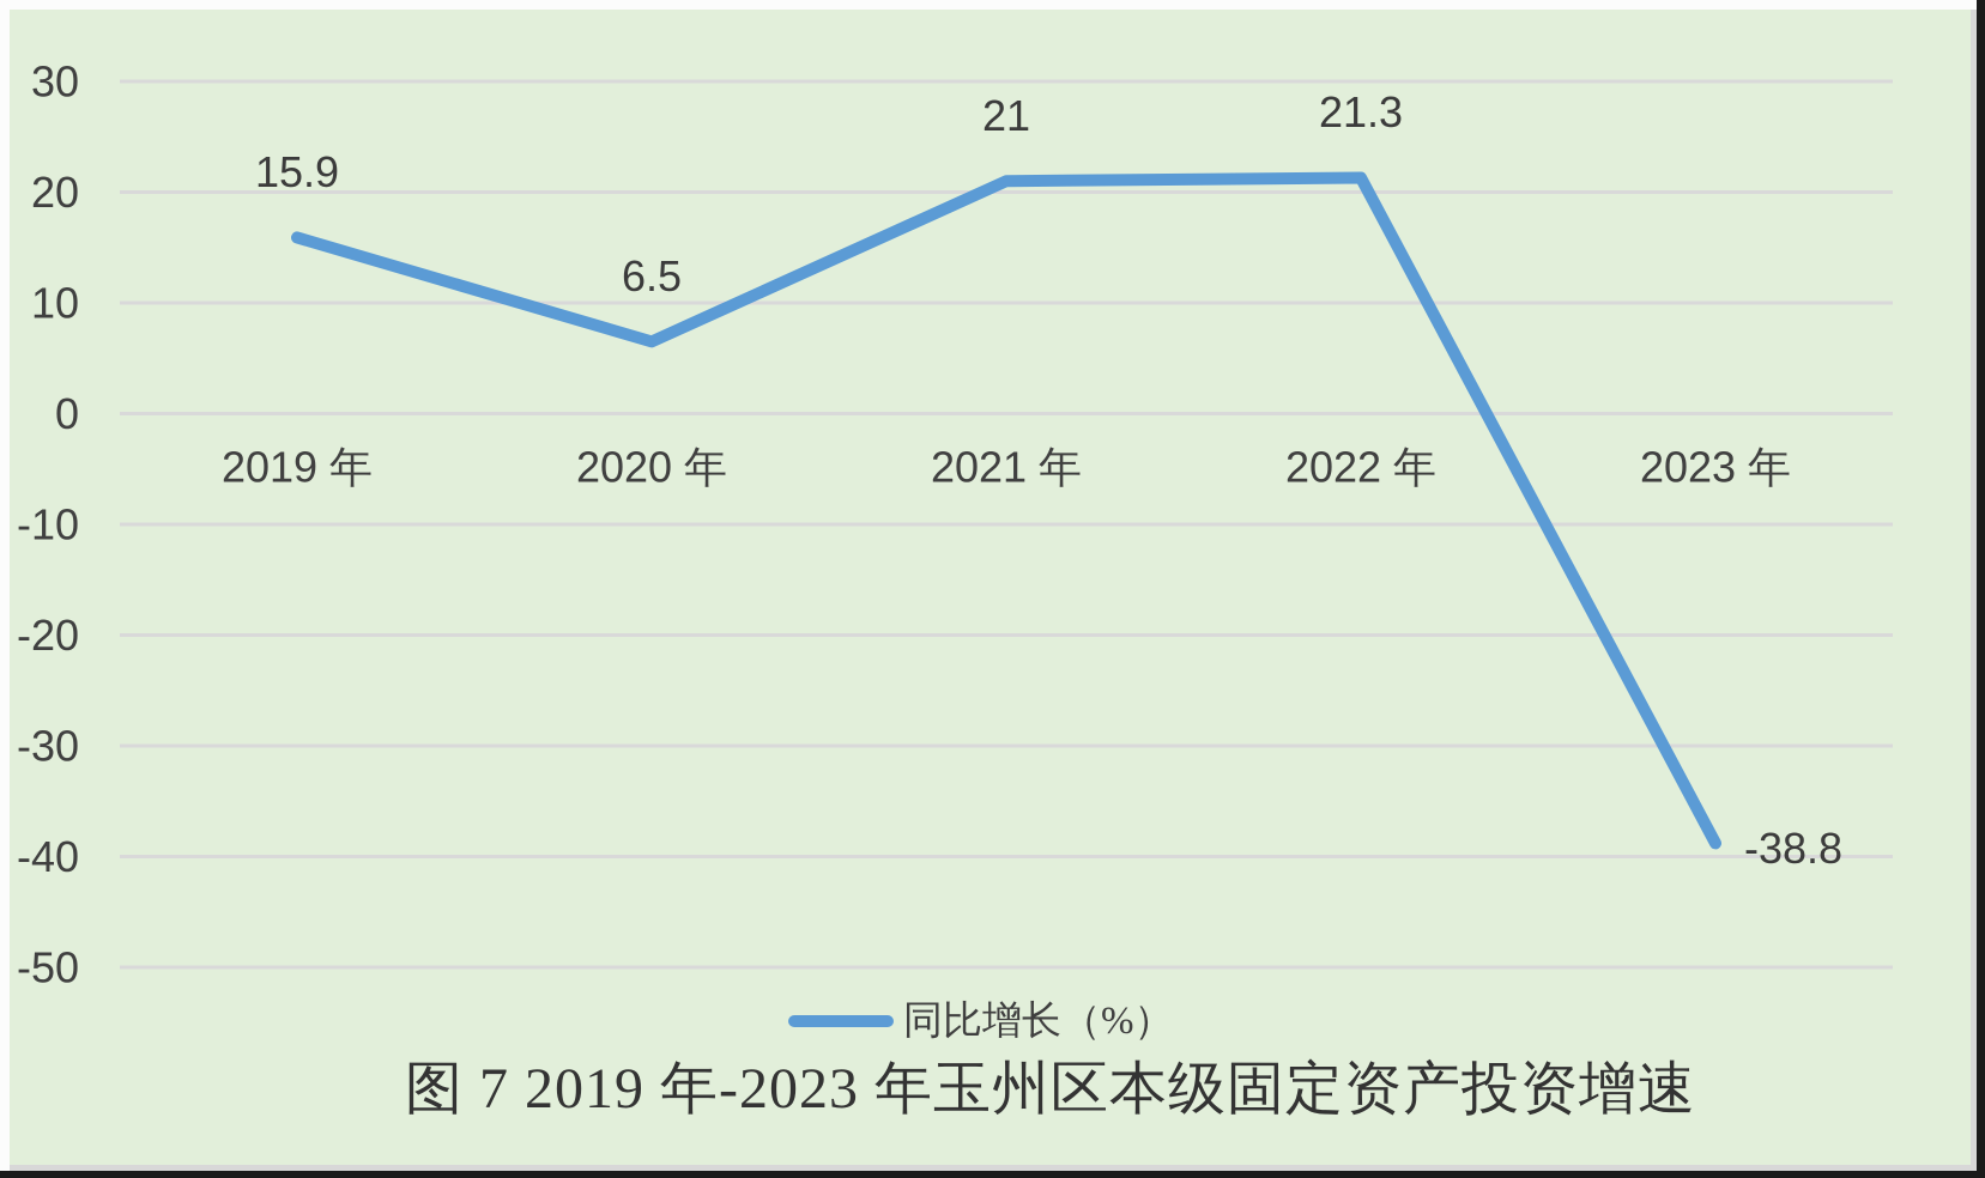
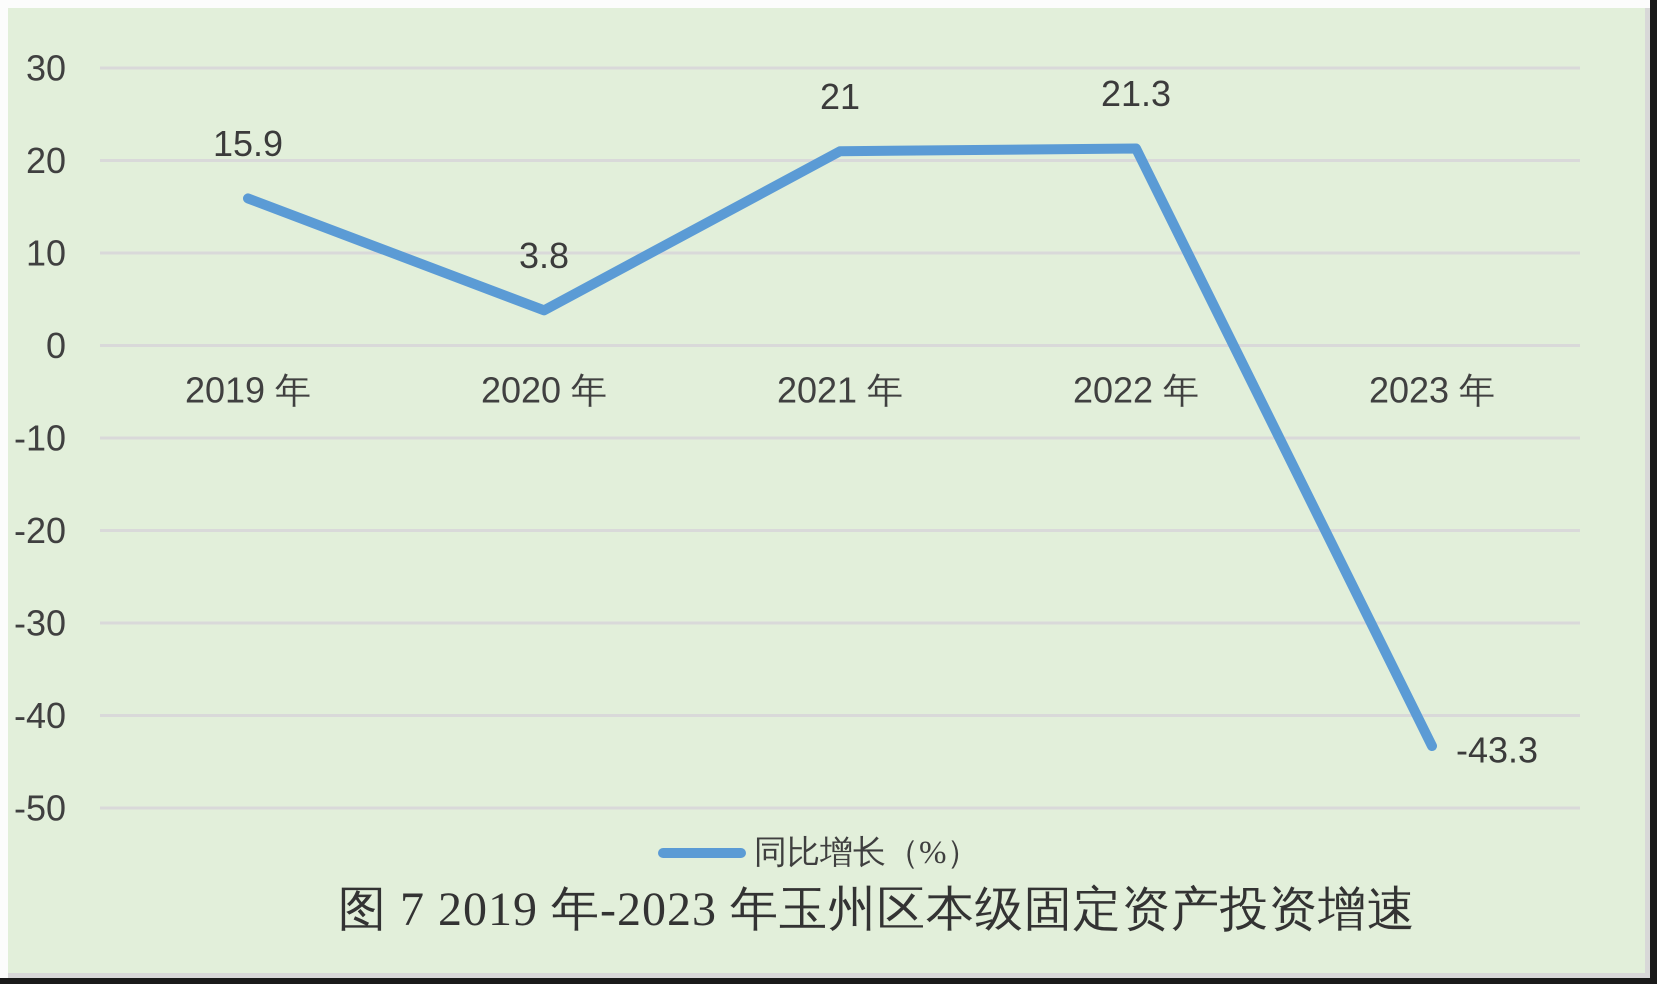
2020 年: 6.5 -> 3.8
2023 年: -38.8 -> -43.3
